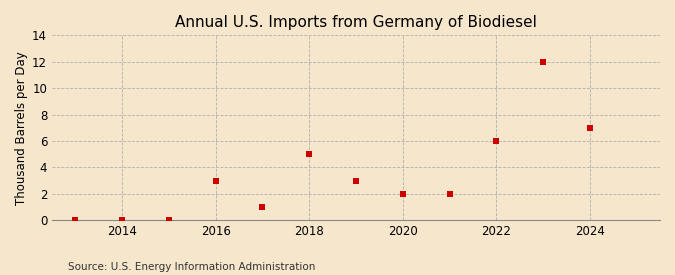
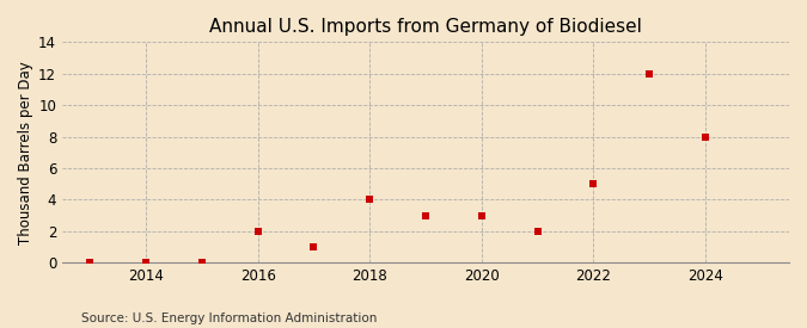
2016: 3 -> 2
2018: 5 -> 4
2020: 2 -> 3
2022: 6 -> 5
2024: 7 -> 8
